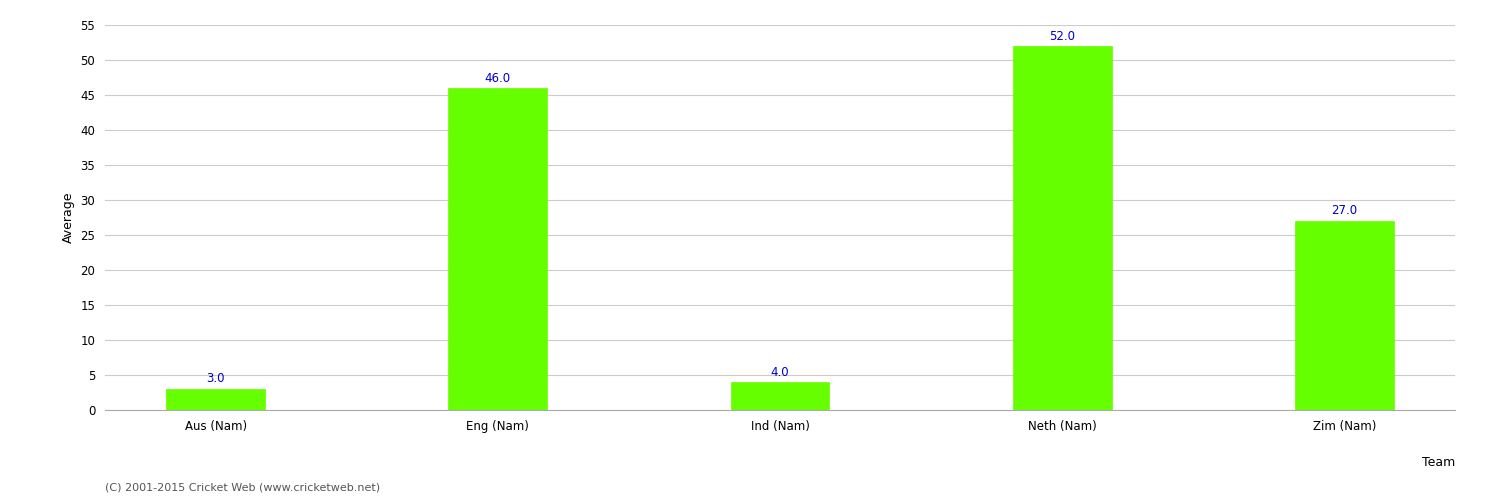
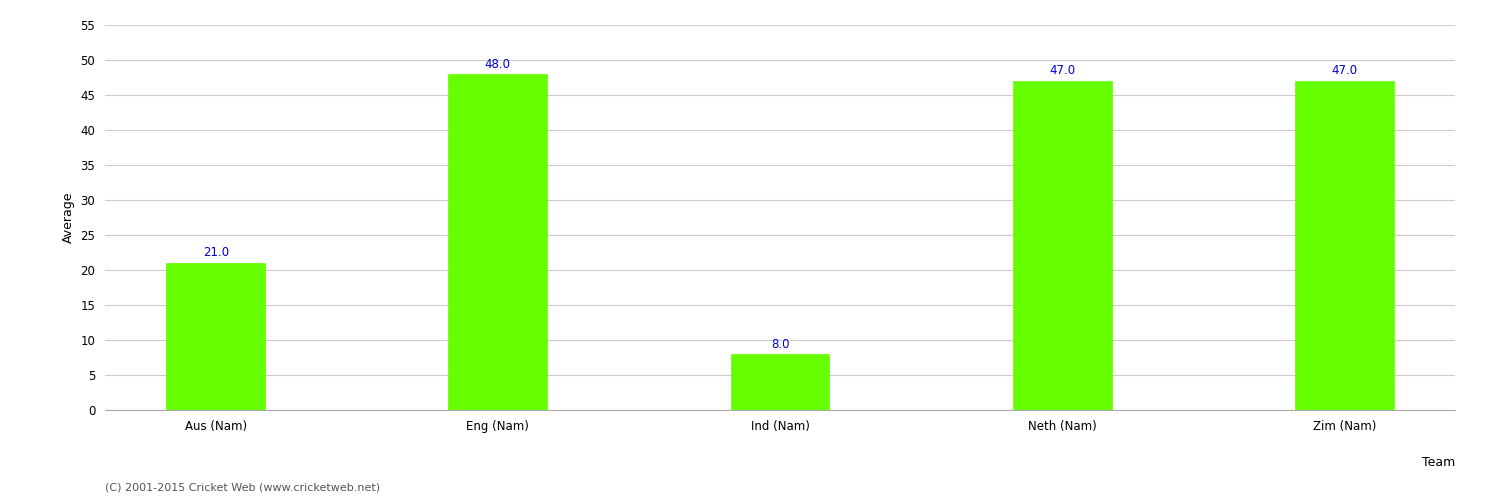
Aus (Nam): 3.0 -> 21.0
Eng (Nam): 46.0 -> 48.0
Ind (Nam): 4.0 -> 8.0
Neth (Nam): 52.0 -> 47.0
Zim (Nam): 27.0 -> 47.0
